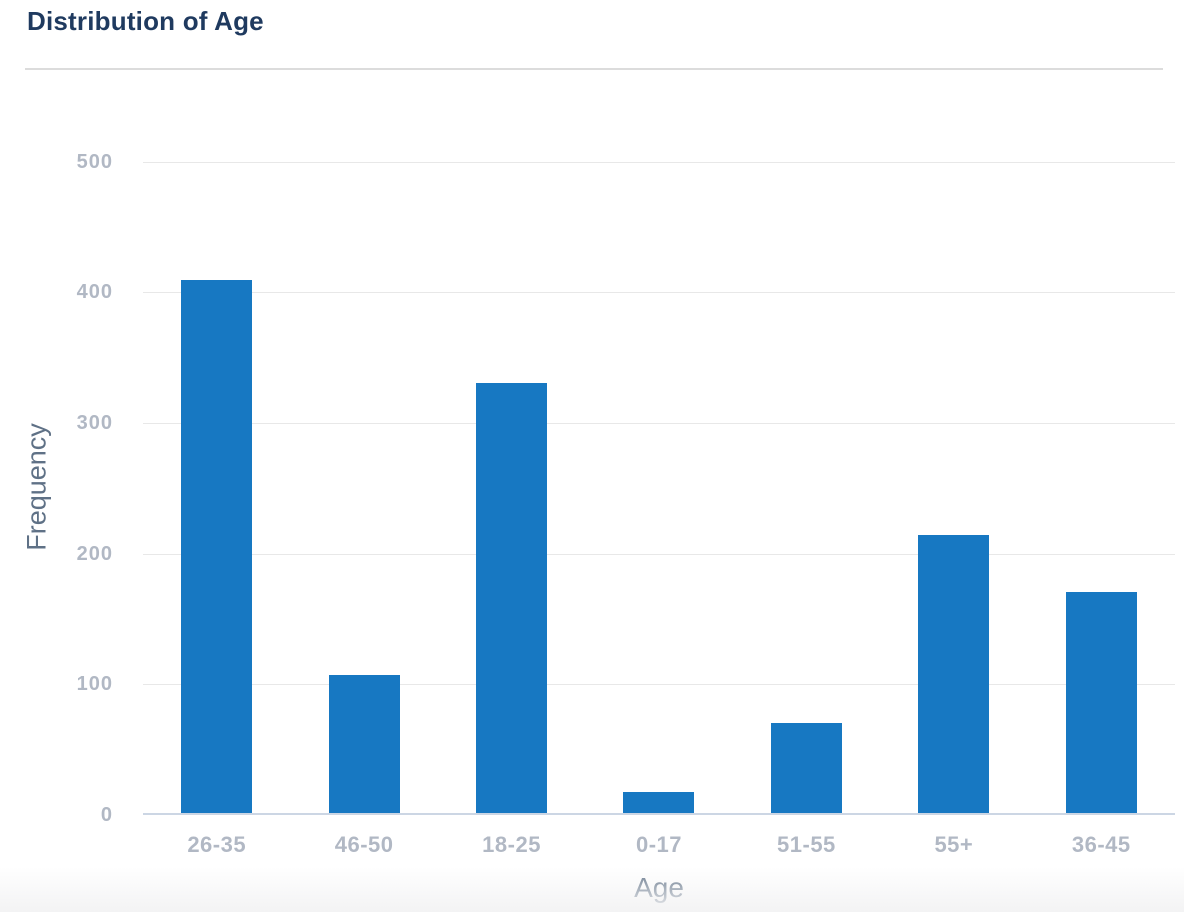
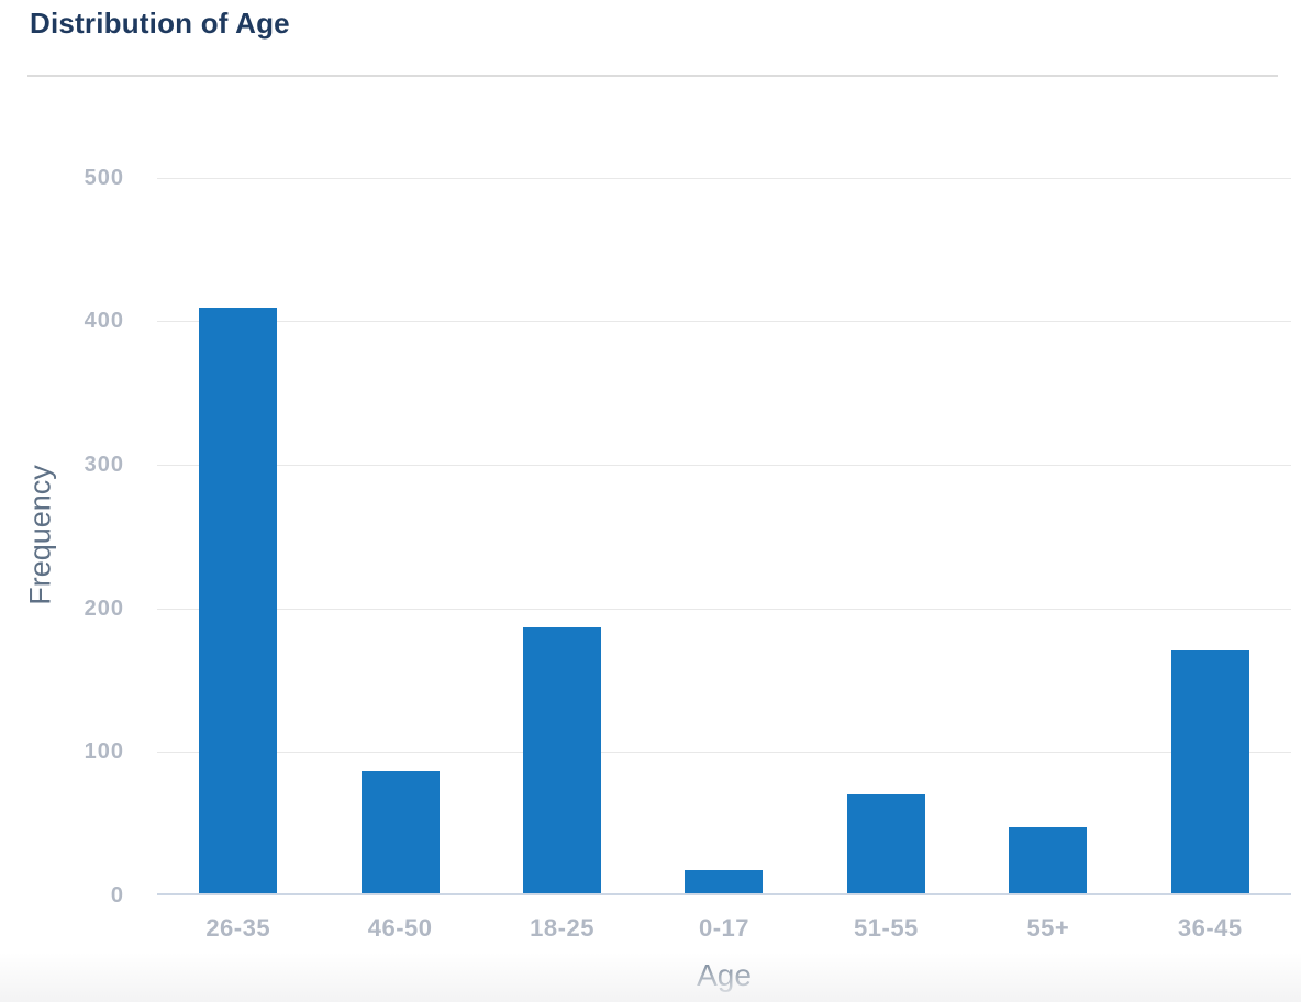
46-50: 106 -> 85
18-25: 329 -> 185
55+: 213 -> 46
